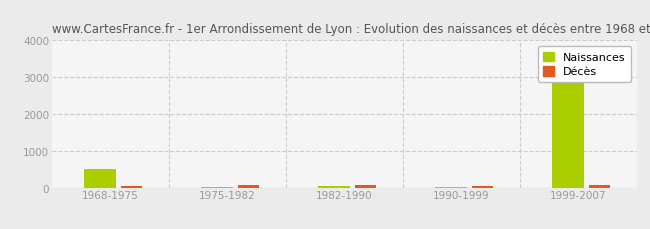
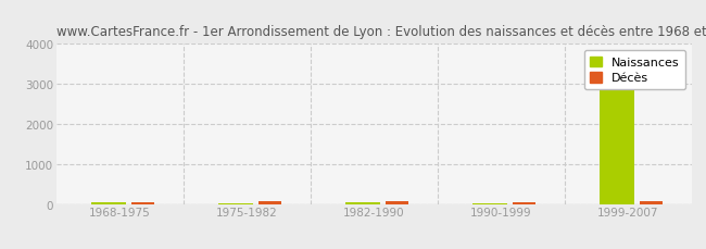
Naissances/1968-1975: 500 -> 30
